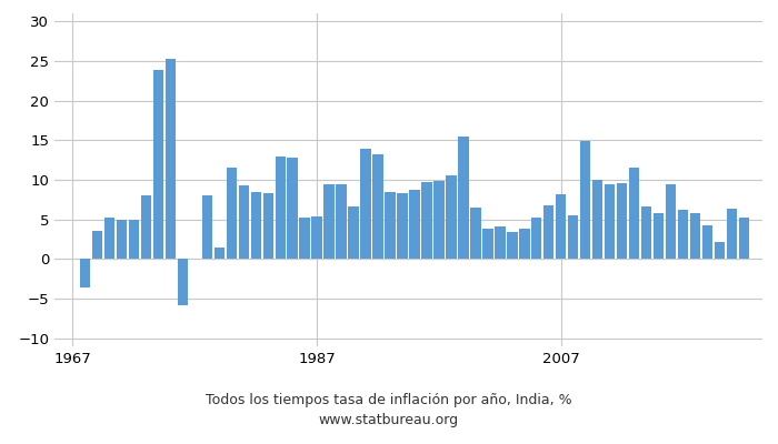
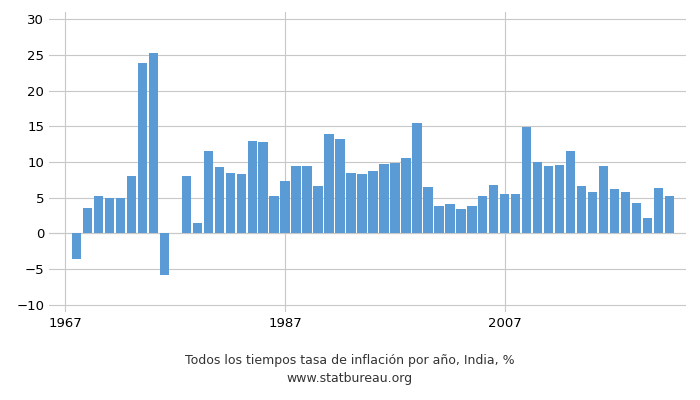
1987: 5.4 -> 7.3
2007: 8.2 -> 5.5
